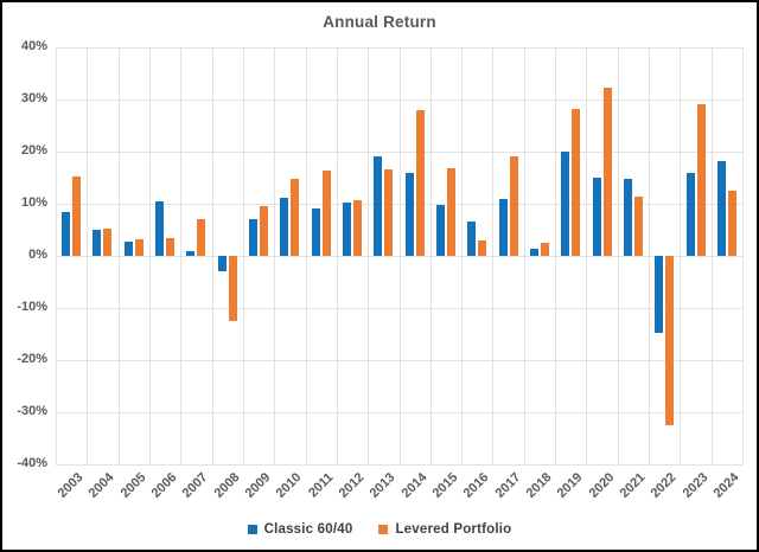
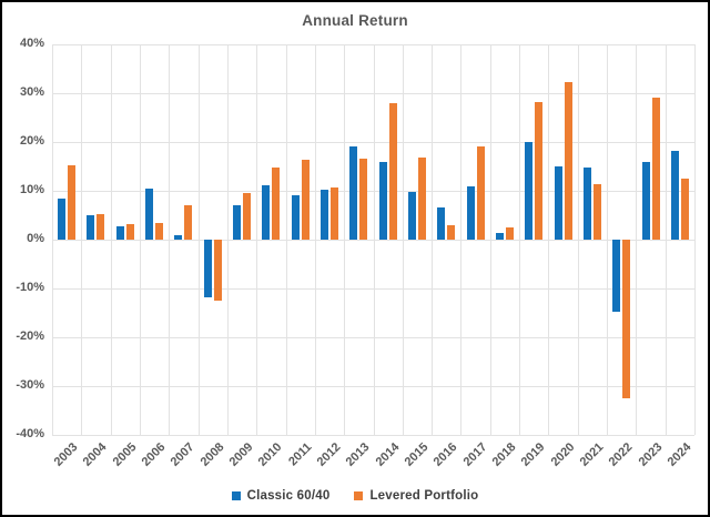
Classic 60/40/2008: -3% -> -12%
